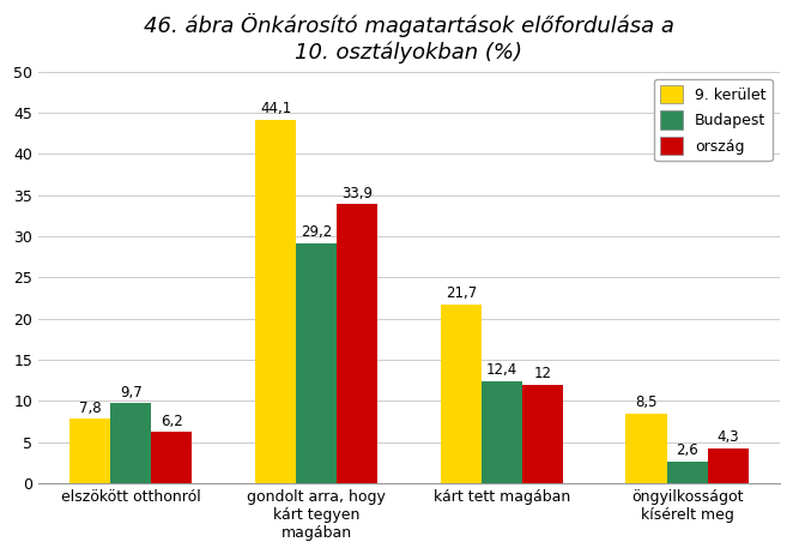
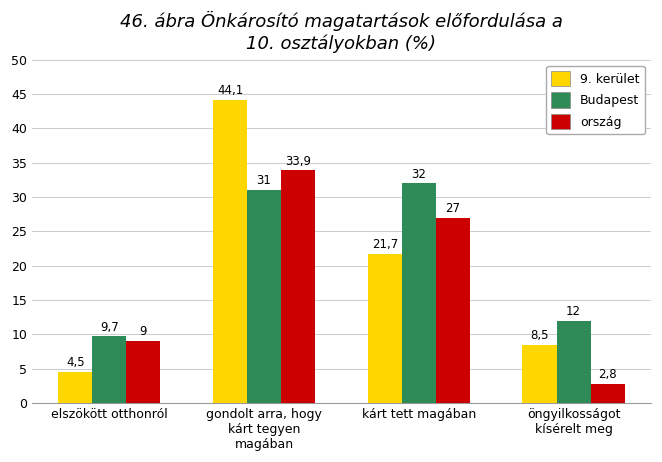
9. kerület/elszökött otthonról: 7,8 -> 4,5
ország/elszökött otthonról: 6,2 -> 9
Budapest/gondolt arra, hogy kárt tegyen magában: 29,2 -> 31
Budapest/kárt tett magában: 12,4 -> 32
ország/kárt tett magában: 12 -> 27
Budapest/öngyilkosságot kísérelt meg: 2,6 -> 12
ország/öngyilkosságot kísérelt meg: 4,3 -> 2,8
